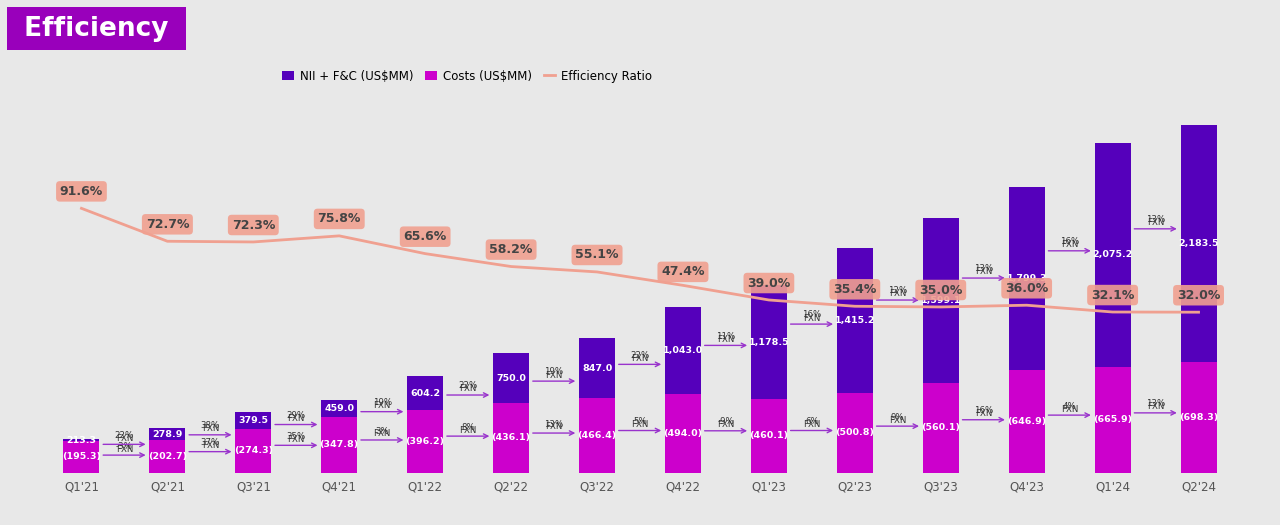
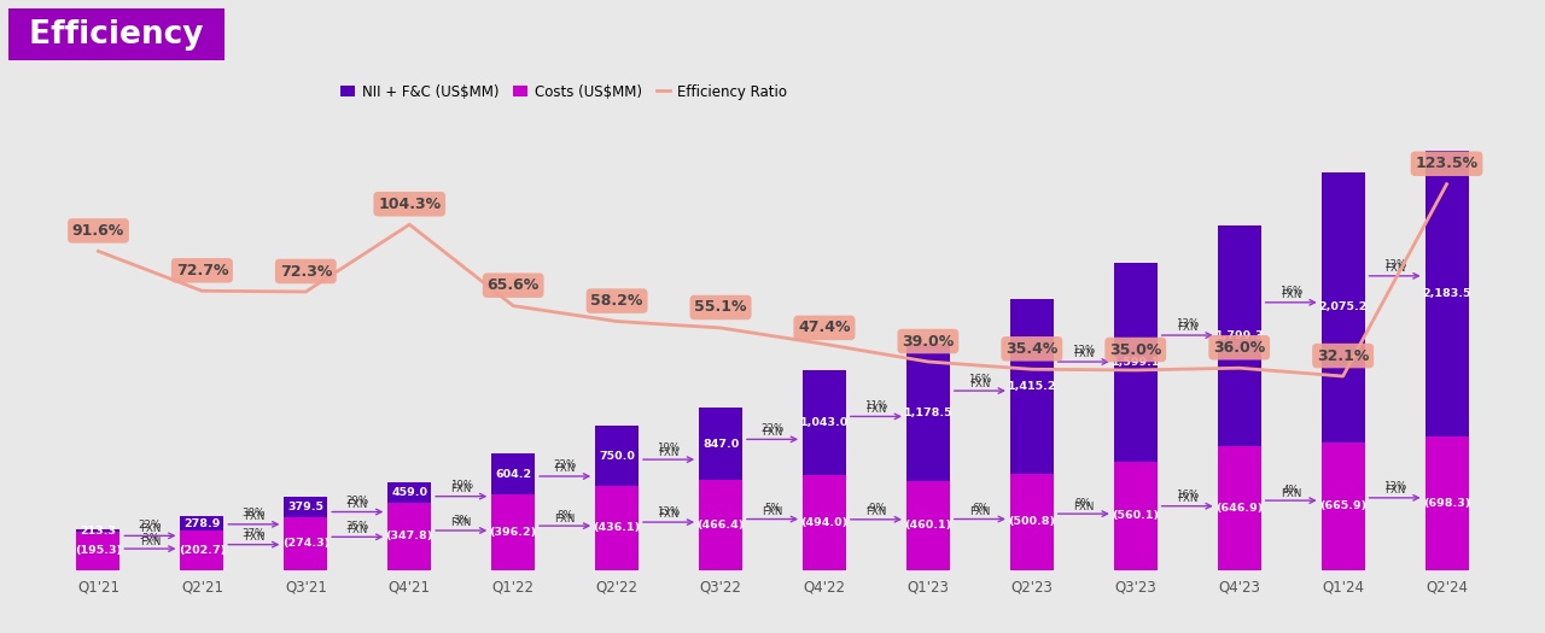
Efficiency Ratio/Q4'21: 75.8% -> 104.3%
Efficiency Ratio/Q2'24: 32.0% -> 123.5%
